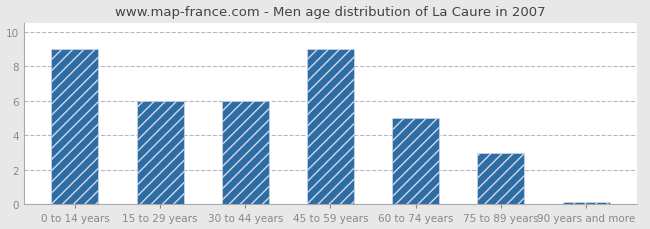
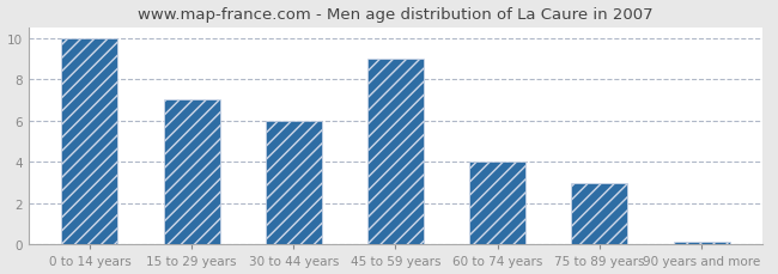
0 to 14 years: 9.0 -> 10.0
15 to 29 years: 6.0 -> 7.0
60 to 74 years: 5.0 -> 4.0
